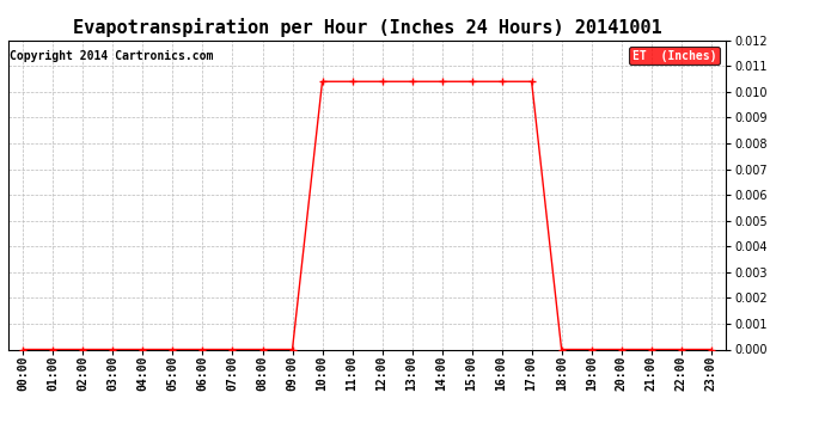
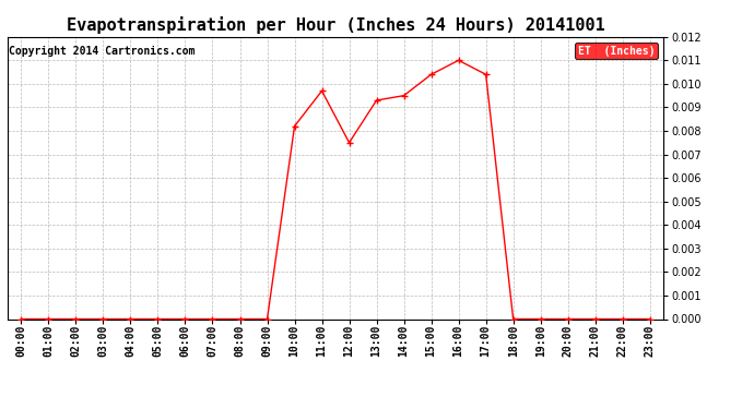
10:00: 0.0104 -> 0.0082
11:00: 0.0104 -> 0.0097
12:00: 0.0104 -> 0.0075
13:00: 0.0104 -> 0.0093
14:00: 0.0104 -> 0.0095
16:00: 0.0104 -> 0.0110
